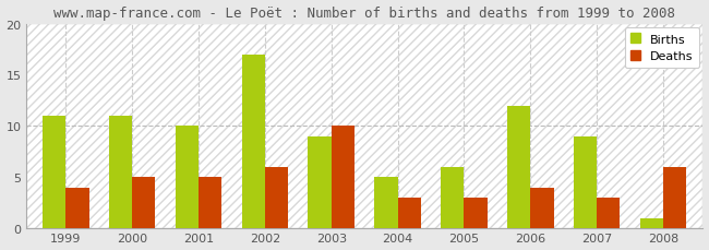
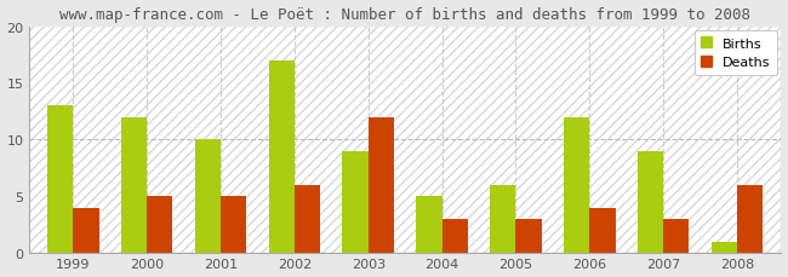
Births/1999: 11 -> 13
Births/2000: 11 -> 12
Deaths/2003: 10 -> 12
